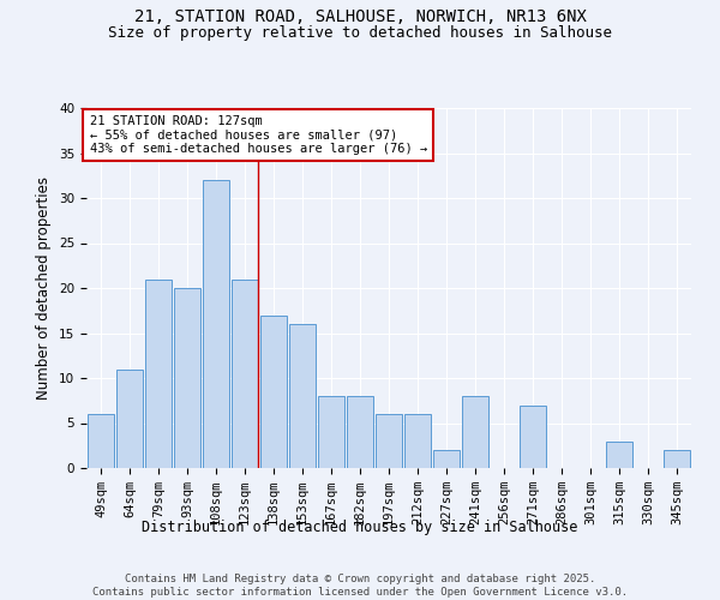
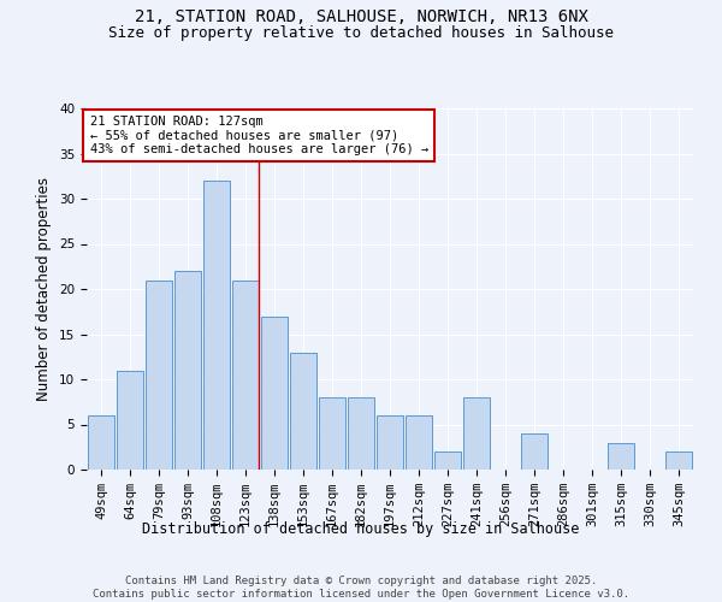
93sqm: 20 -> 22
153sqm: 16 -> 13
271sqm: 7 -> 4
